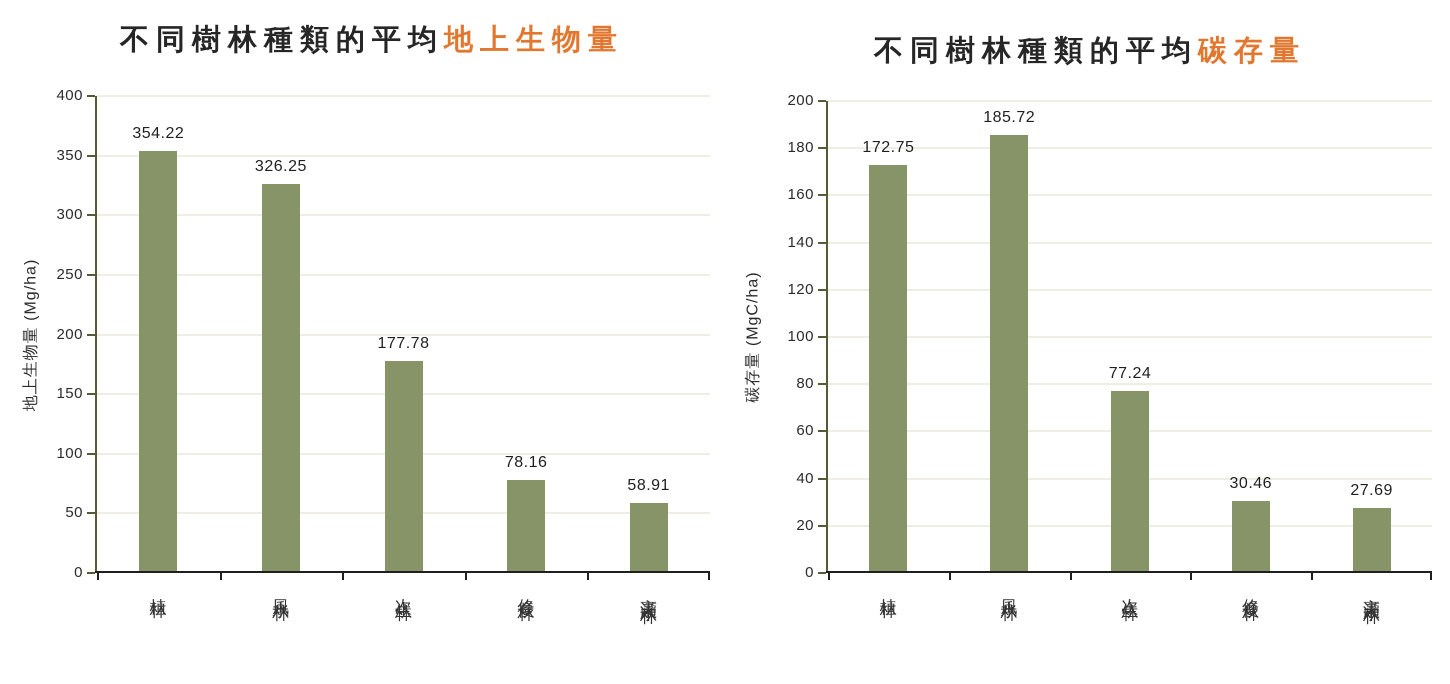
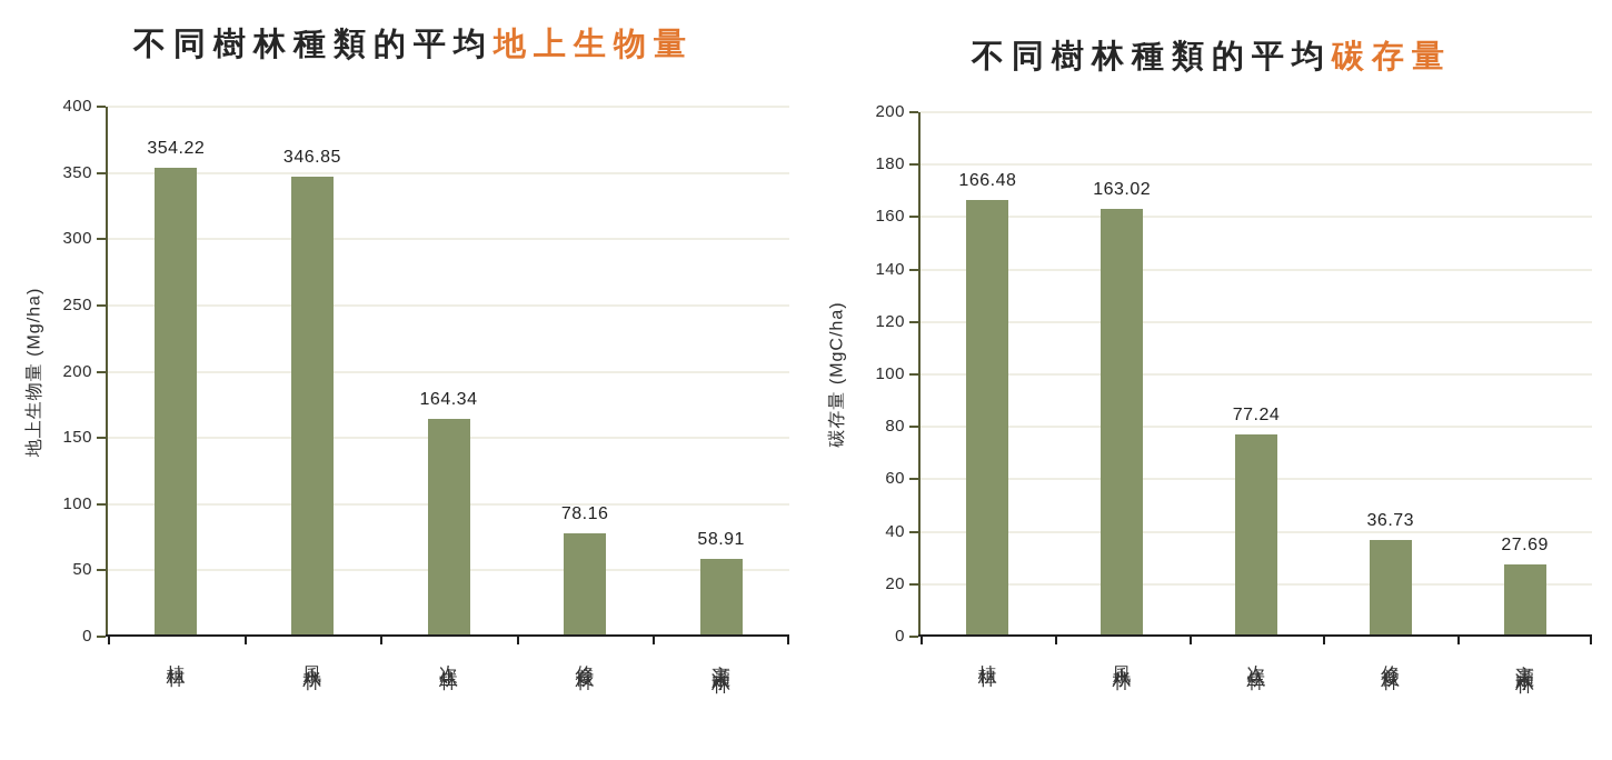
不同樹林種類的平均地上生物量/風水林: 326.25 -> 346.85
不同樹林種類的平均地上生物量/次生林: 177.78 -> 164.34
不同樹林種類的平均碳存量/植林: 172.75 -> 166.48
不同樹林種類的平均碳存量/風水林: 185.72 -> 163.02
不同樹林種類的平均碳存量/修復林: 30.46 -> 36.73
